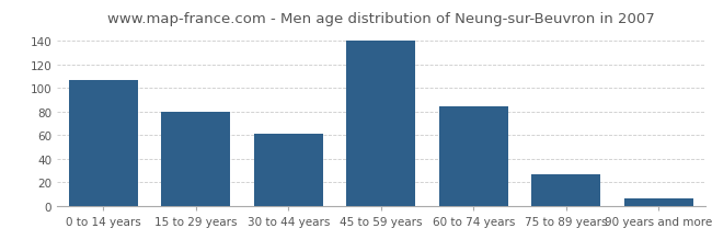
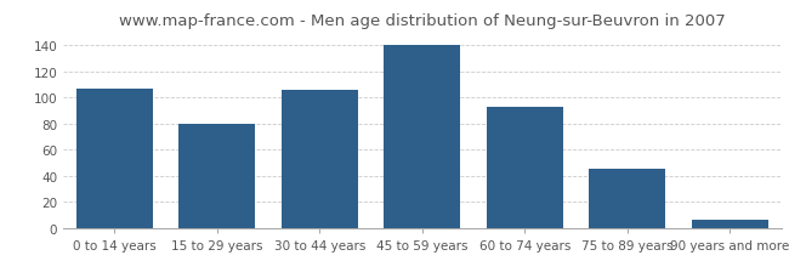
30 to 44 years: 61 -> 106
60 to 74 years: 84 -> 93
75 to 89 years: 27 -> 45
